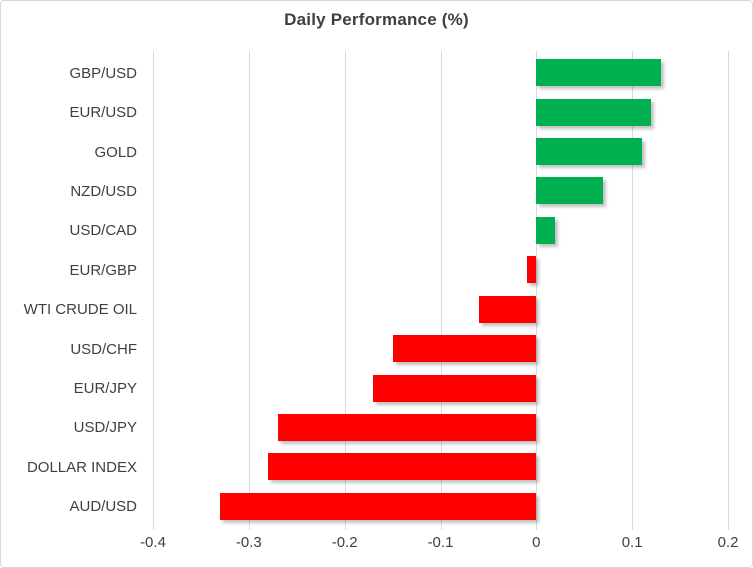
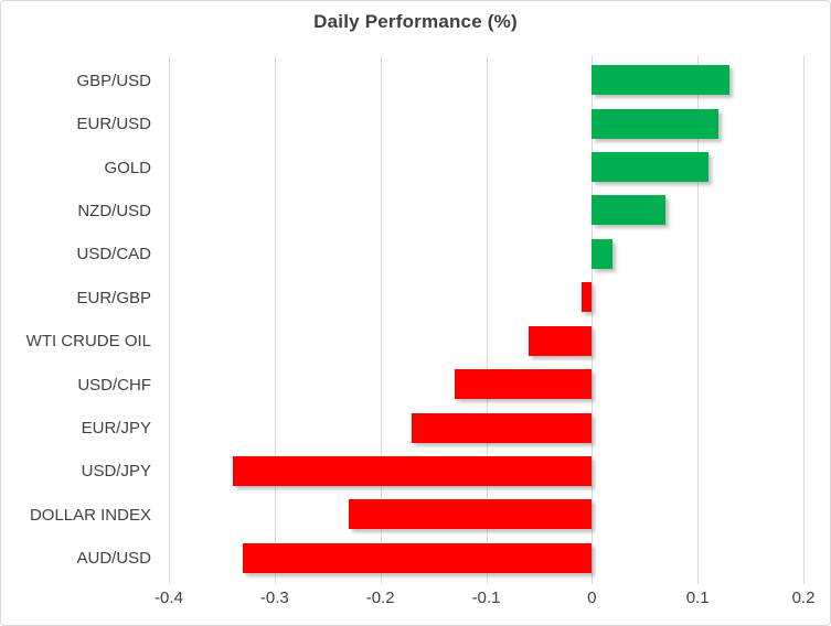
USD/CHF: -0.15 -> -0.13
USD/JPY: -0.27 -> -0.34
DOLLAR INDEX: -0.28 -> -0.23
